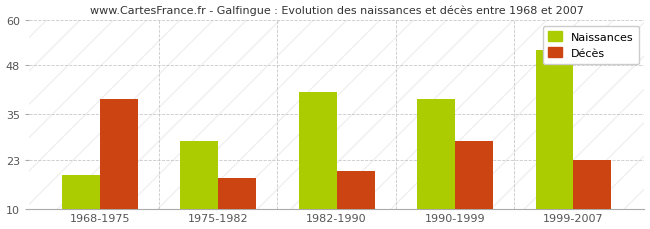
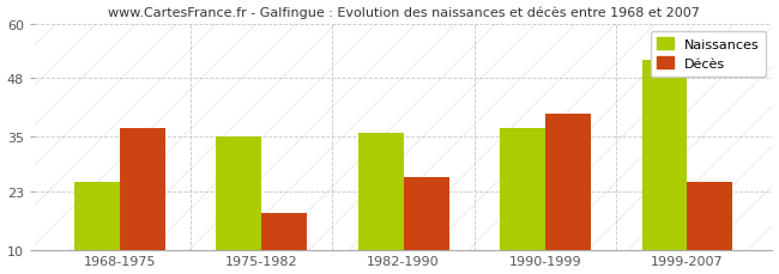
Naissances/1968-1975: 19 -> 25
Décès/1968-1975: 39 -> 37
Naissances/1975-1982: 28 -> 35
Naissances/1982-1990: 41 -> 36
Décès/1982-1990: 20 -> 26
Naissances/1990-1999: 39 -> 37
Décès/1990-1999: 28 -> 40
Décès/1999-2007: 23 -> 25
